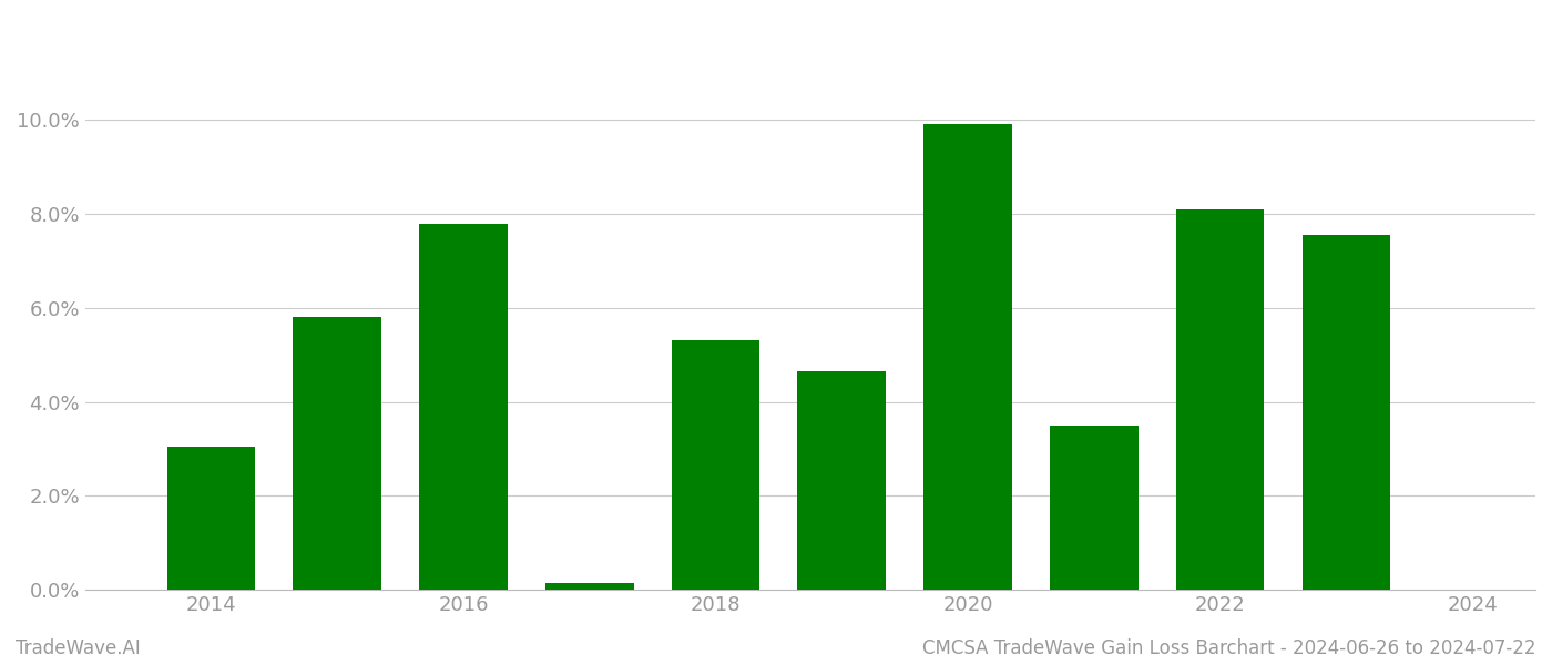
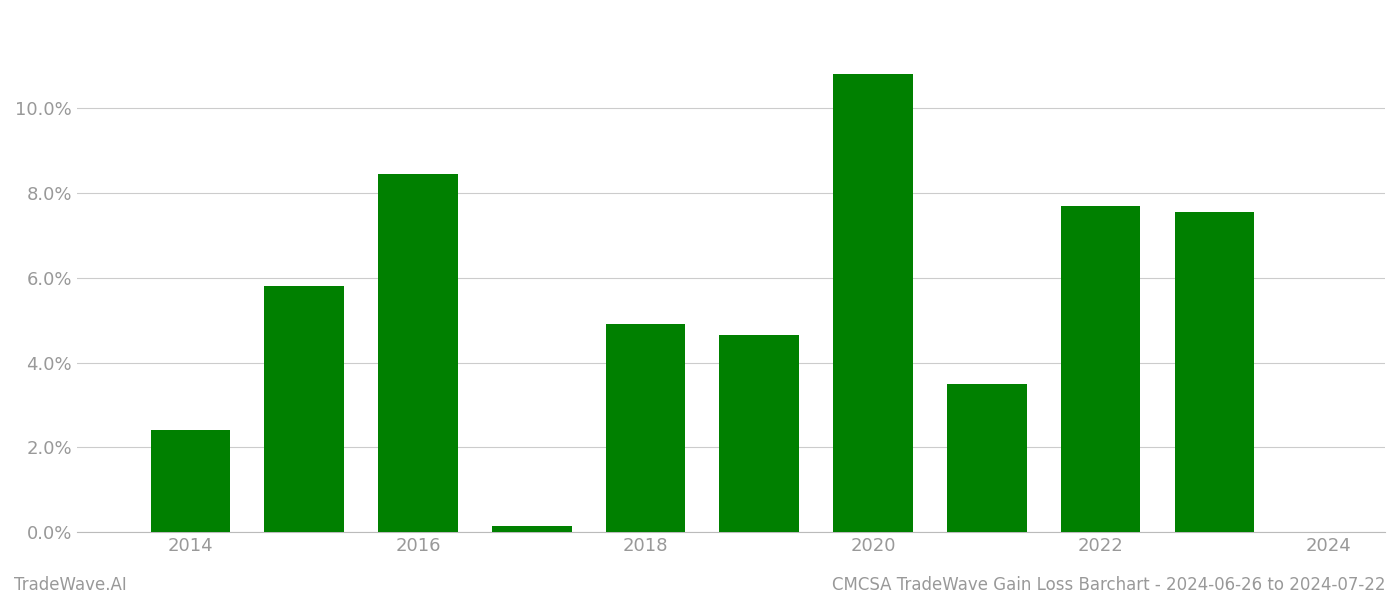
2014: 3.05% -> 2.40%
2016: 7.80% -> 8.45%
2018: 5.30% -> 4.90%
2020: 9.90% -> 10.80%
2022: 8.10% -> 7.70%
